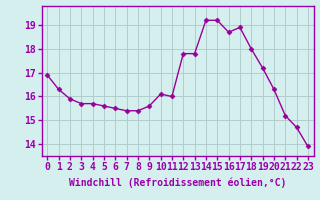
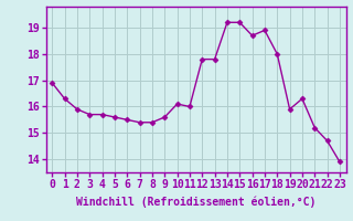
19: 17.2 -> 15.9
